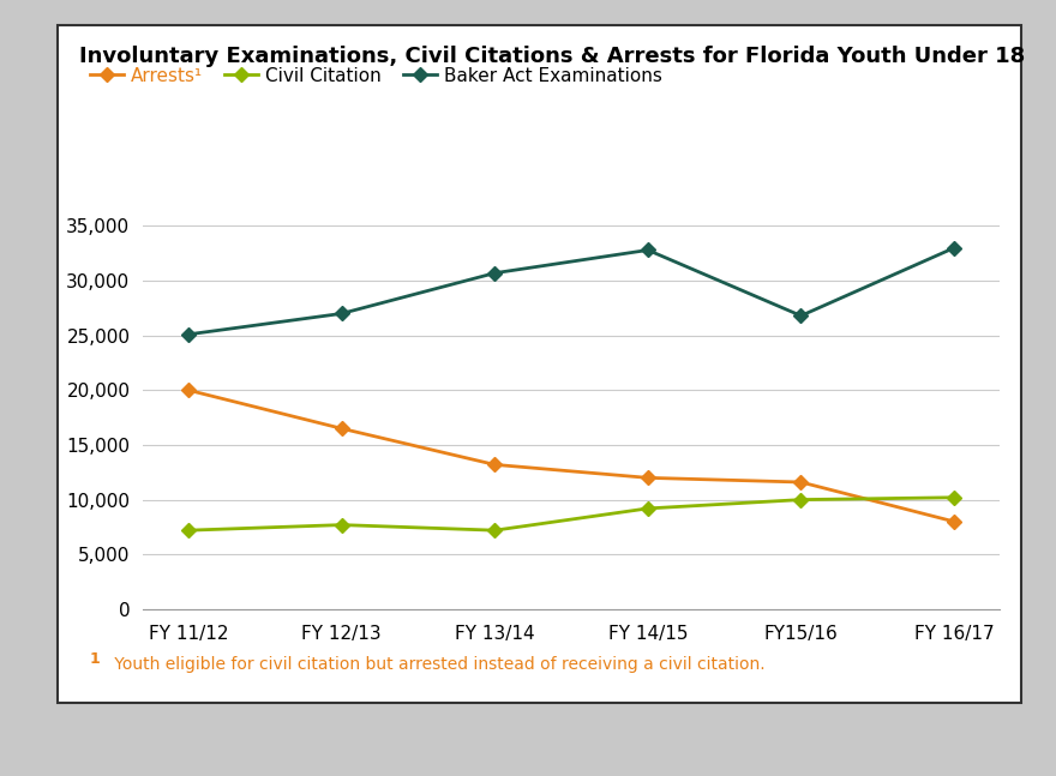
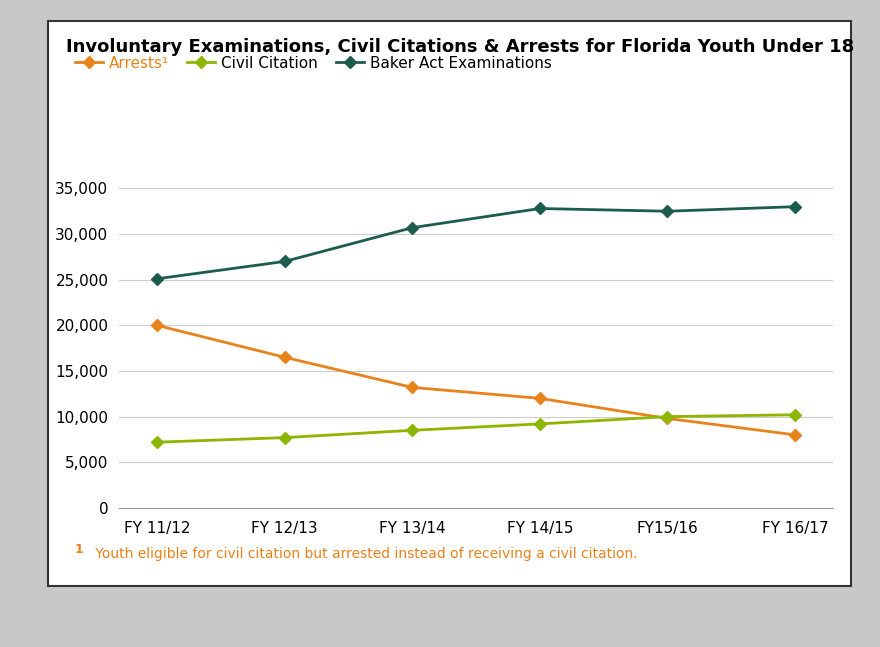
Civil Citation/FY 13/14: 7,200 -> 8,500
Arrests¹/FY15/16: 11,600 -> 9,800
Baker Act Examinations/FY15/16: 26,800 -> 32,500
